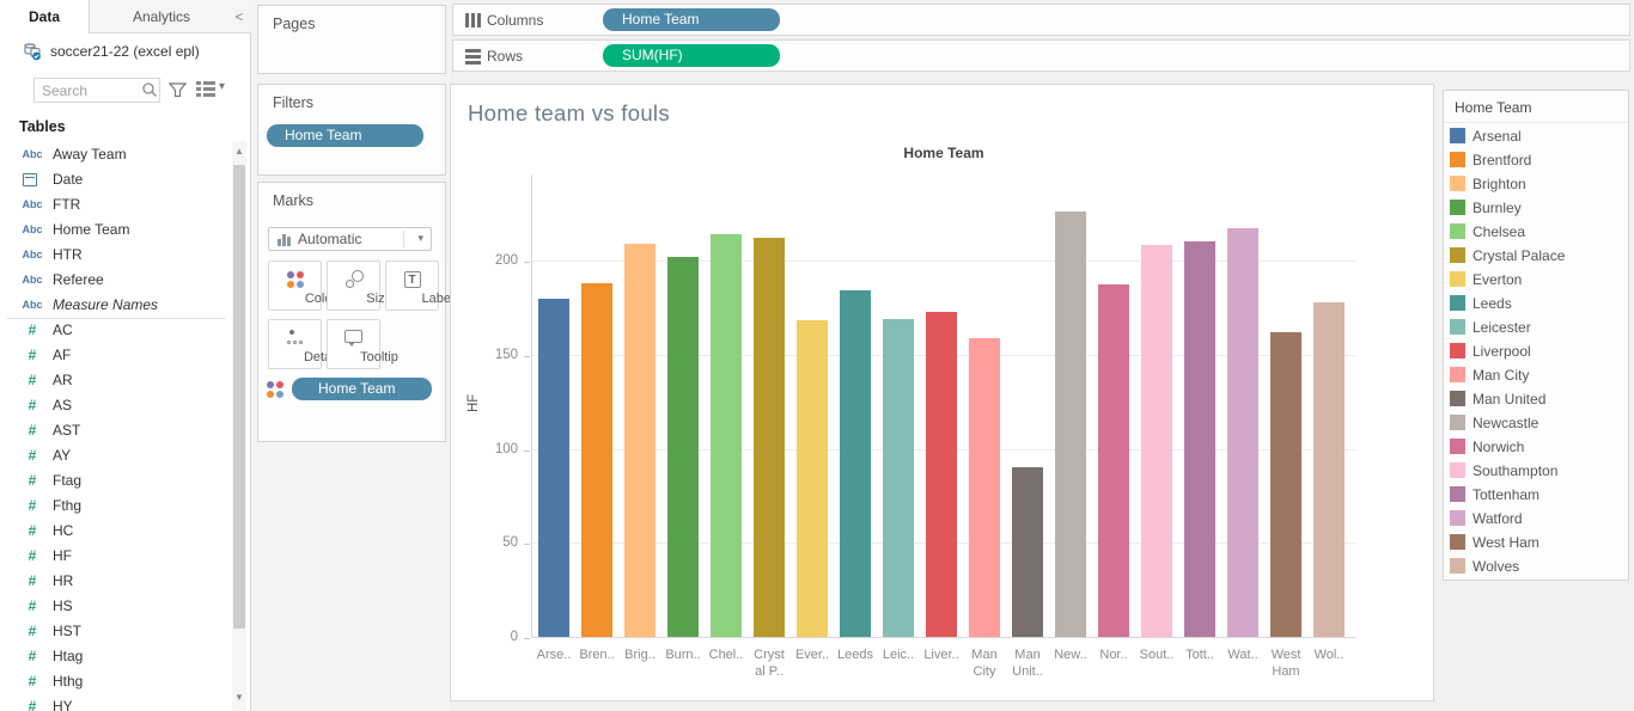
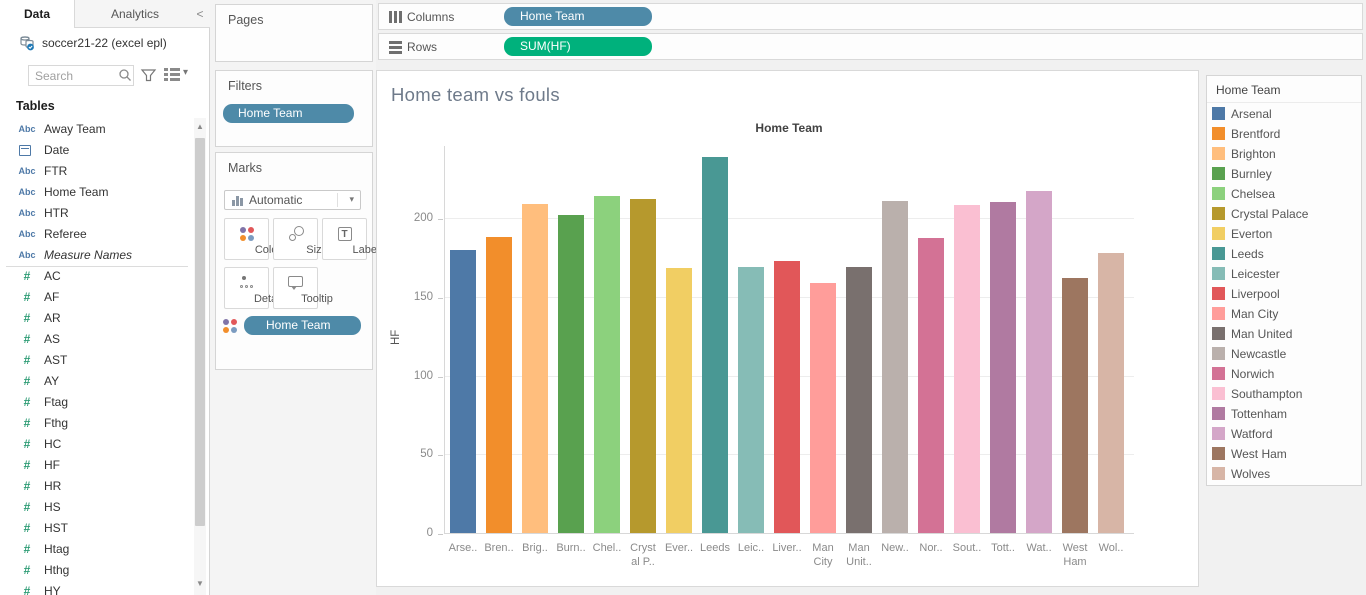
Leeds: 184 -> 239
Man United: 90 -> 169
Newcastle: 226 -> 211
